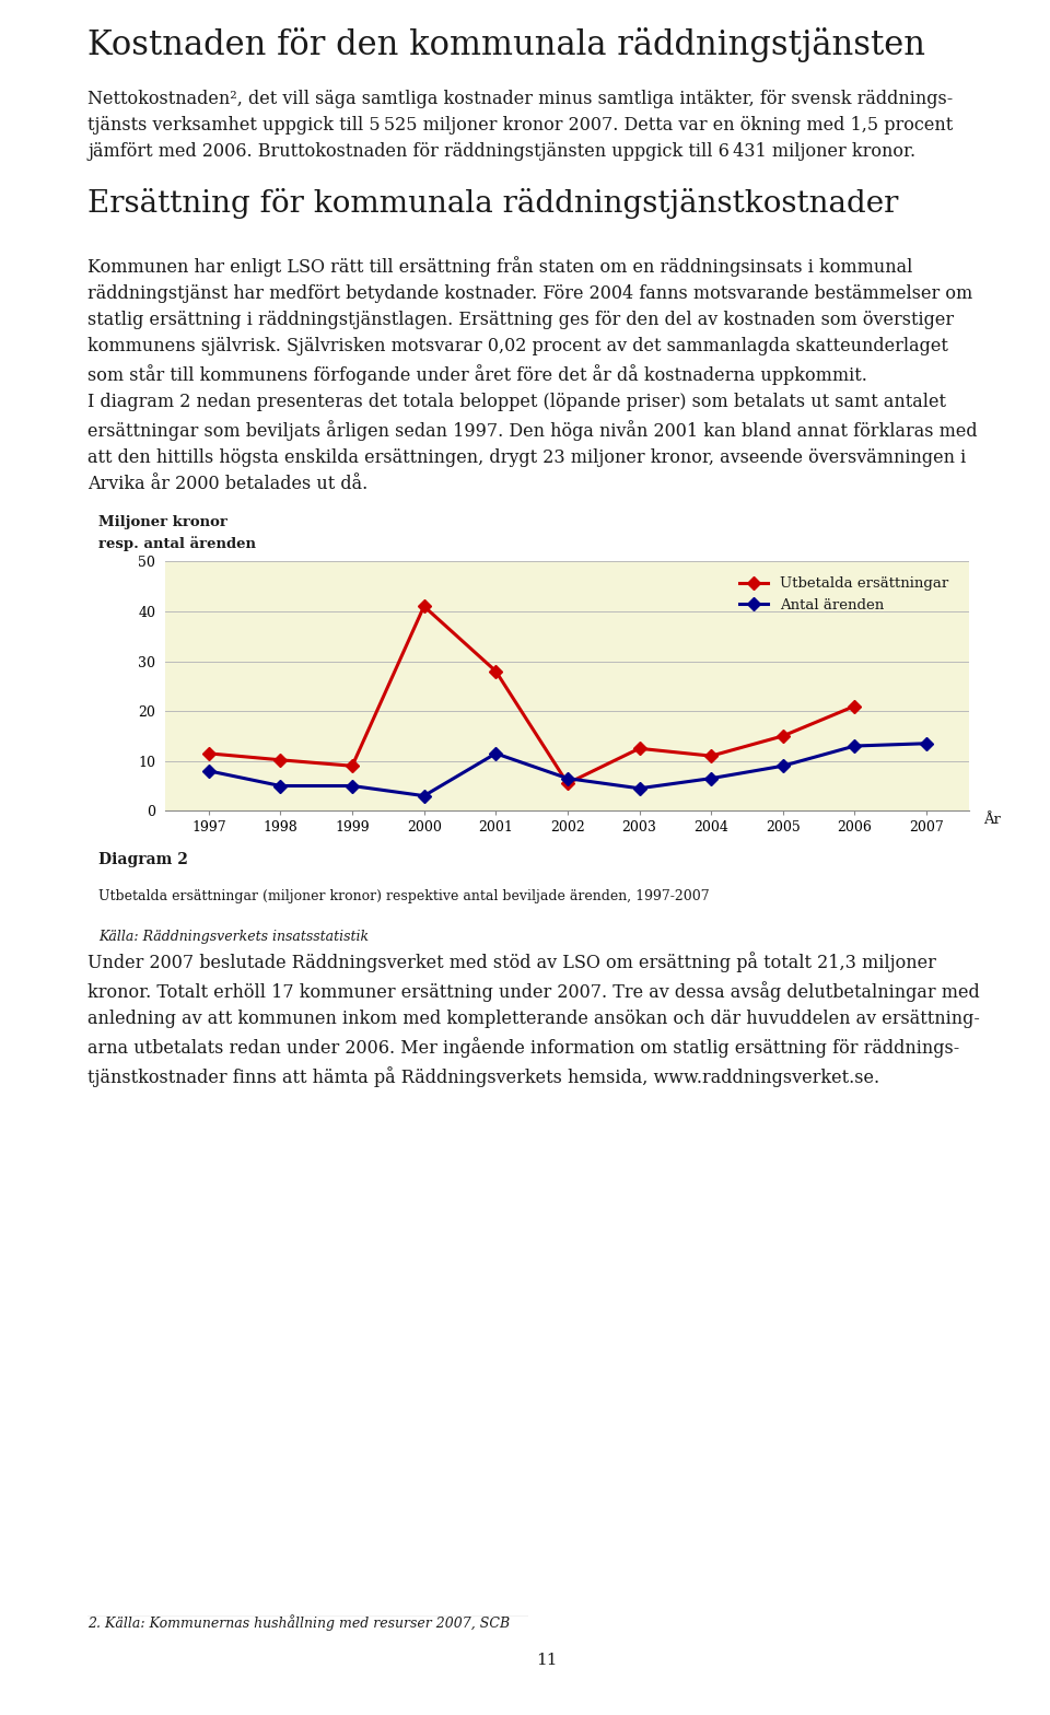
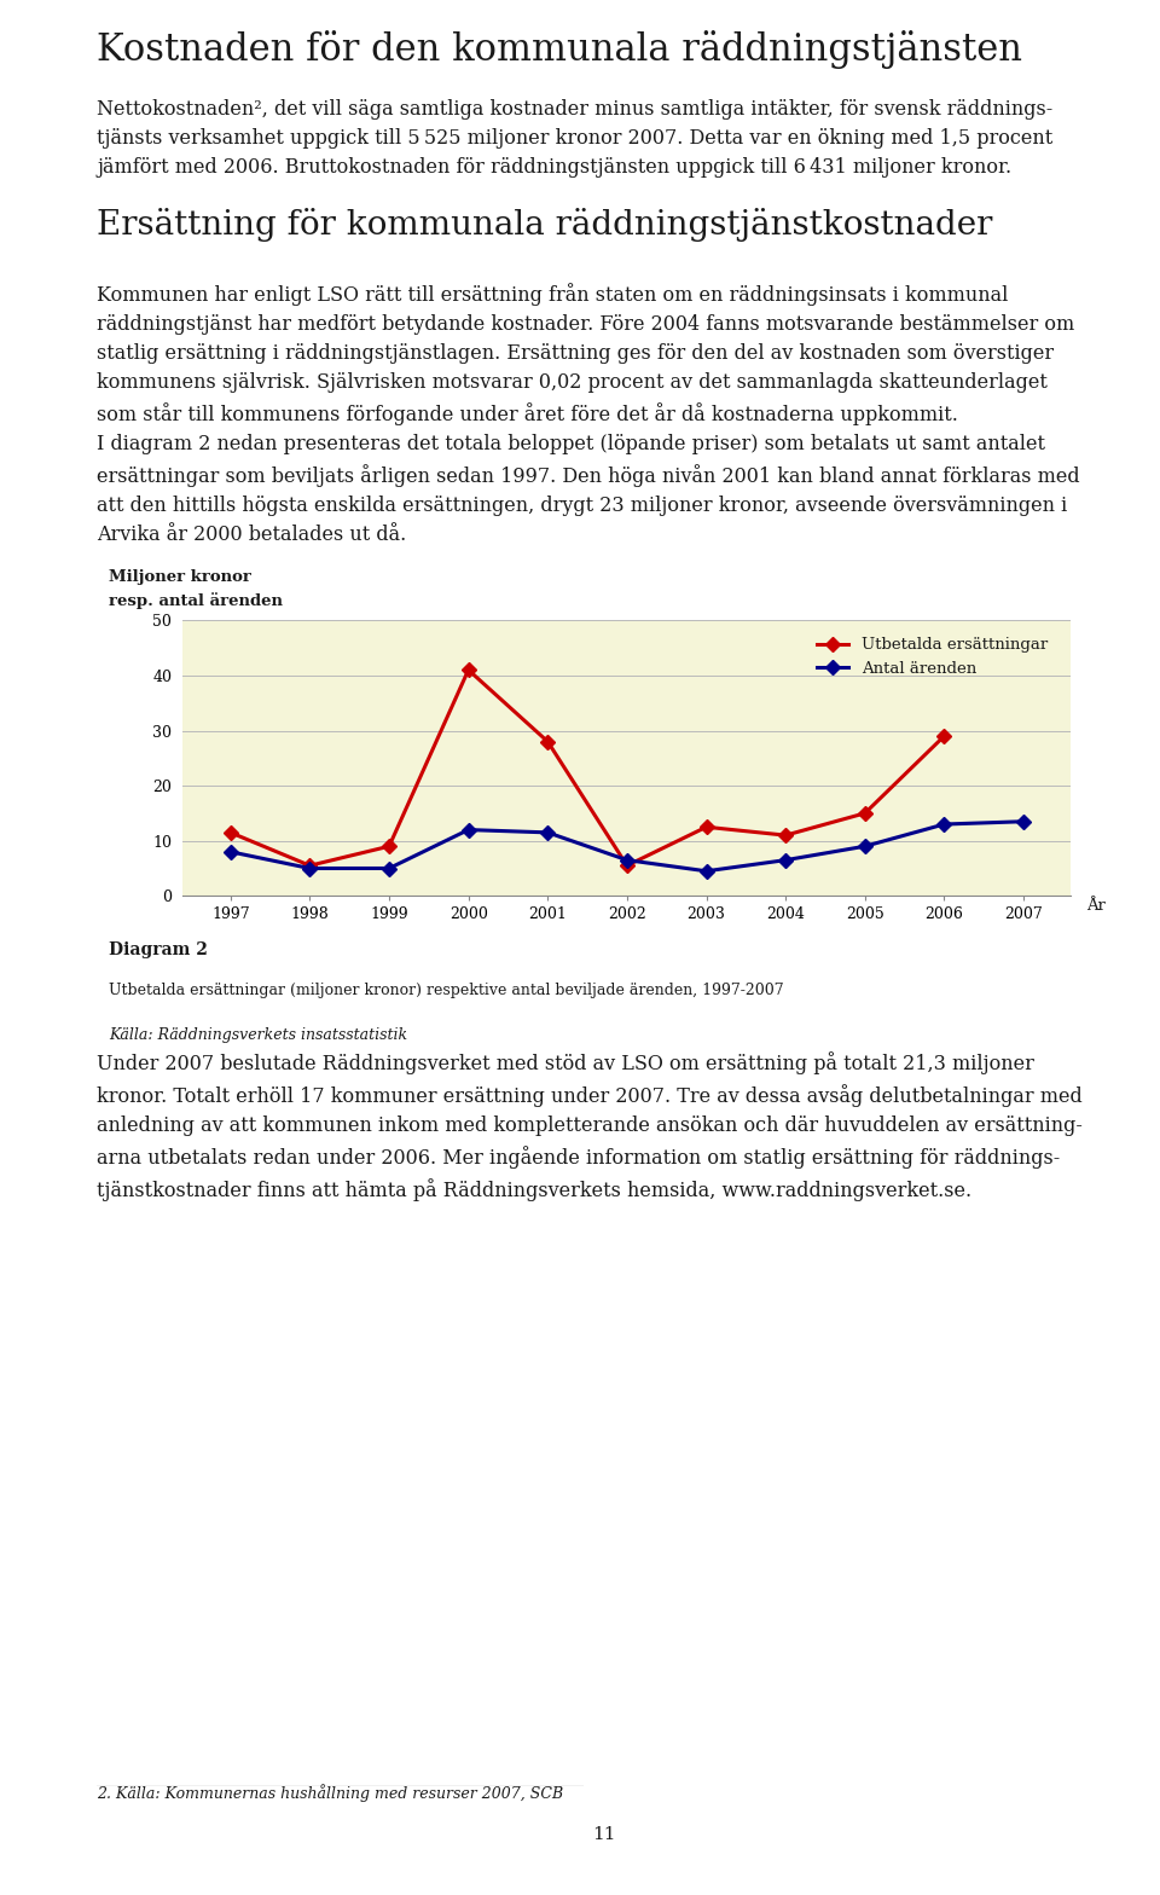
Utbetalda ersättningar/1998: 10.2 -> 5.5
Antal ärenden/2000: 3.0 -> 12.0
Utbetalda ersättningar/2006: 21.0 -> 29.0
